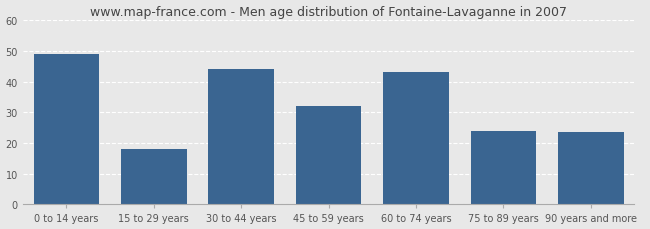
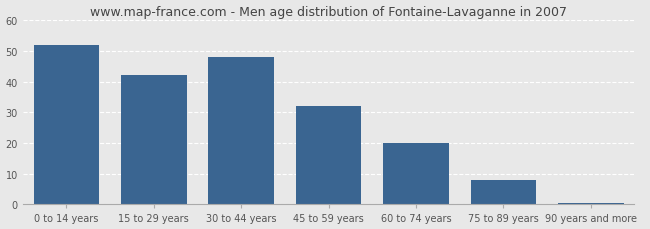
0 to 14 years: 49.0 -> 52.0
15 to 29 years: 18.0 -> 42.0
30 to 44 years: 44.0 -> 48.0
60 to 74 years: 43.0 -> 20.0
75 to 89 years: 24.0 -> 8.0
90 years and more: 23.5 -> 0.5
